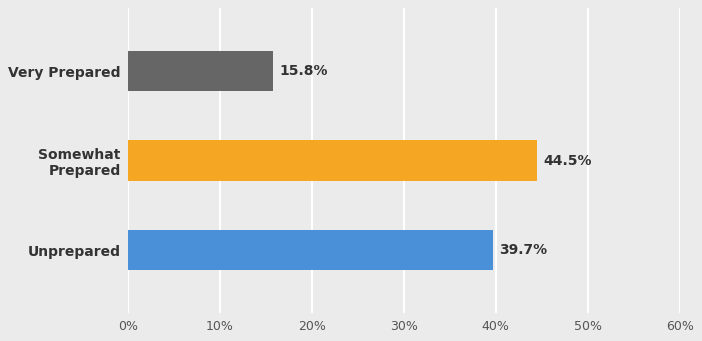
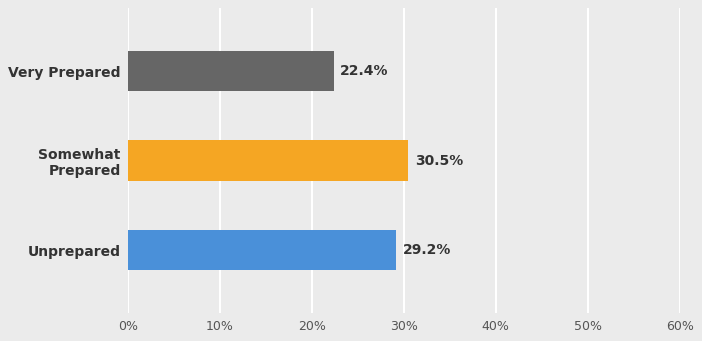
Very Prepared: 15.8% -> 22.4%
Somewhat Prepared: 44.5% -> 30.5%
Unprepared: 39.7% -> 29.2%
